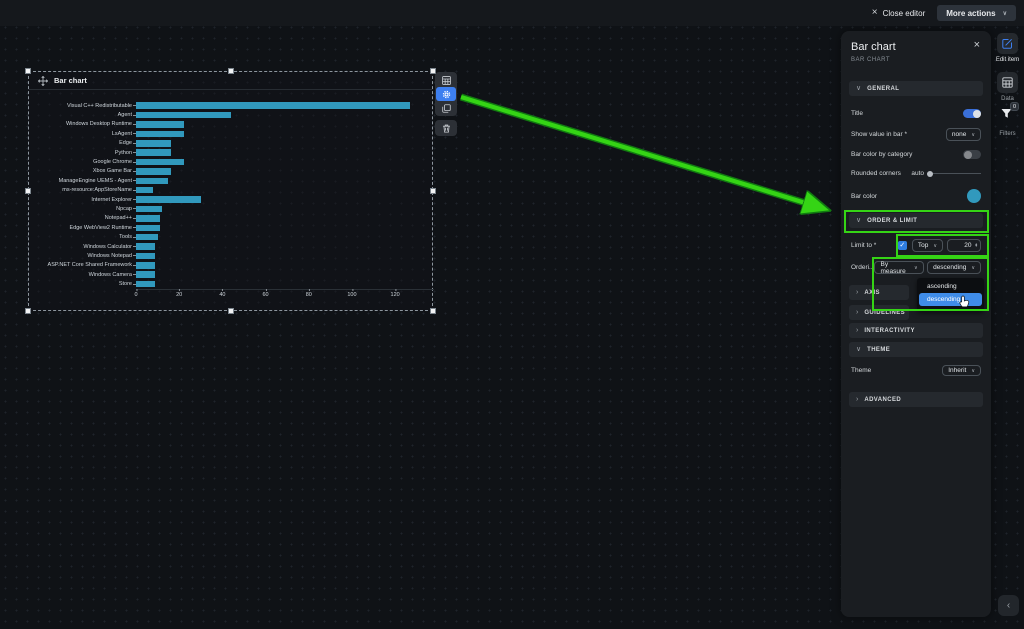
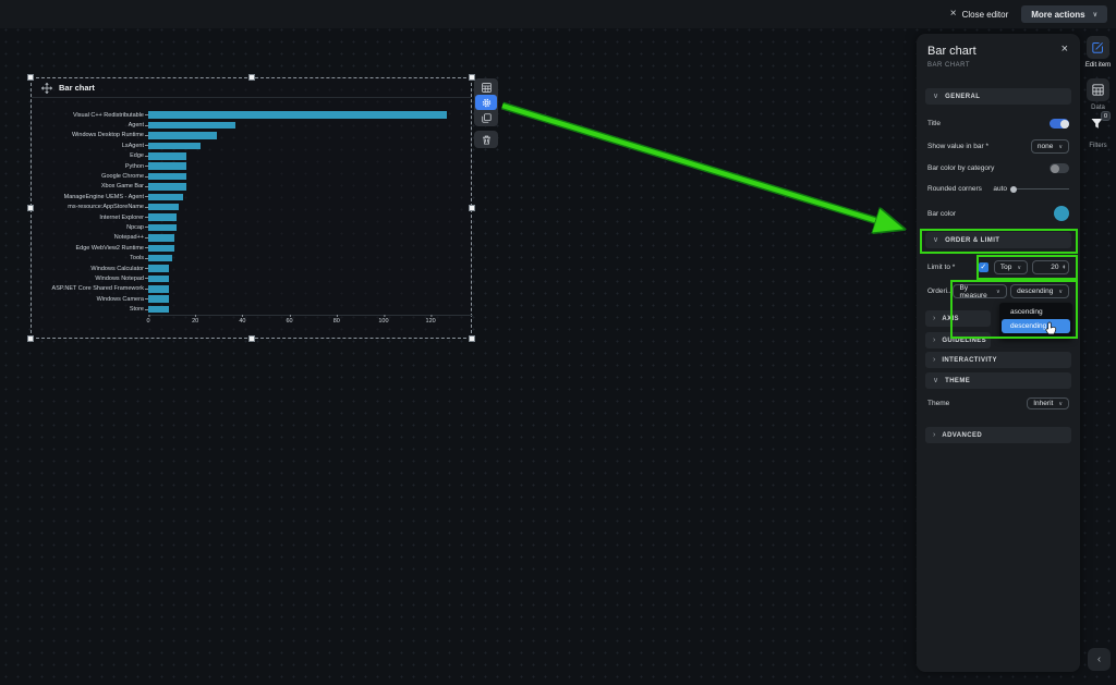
Agent: 44 -> 37
Windows Desktop Runtime: 22 -> 29
Google Chrome: 22 -> 16
ms-resource:AppStoreName: 8 -> 13
Internet Explorer: 30 -> 12
